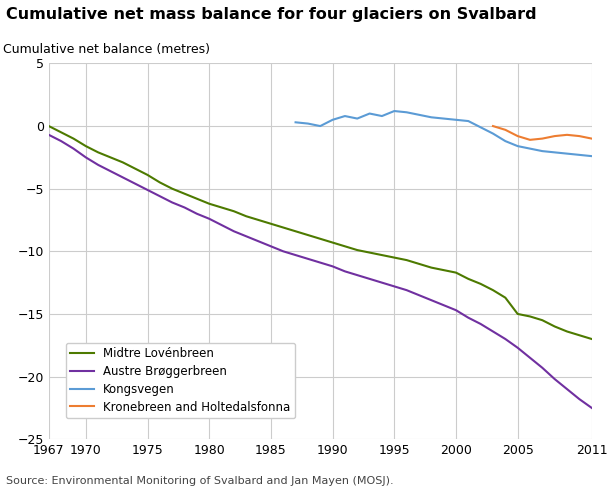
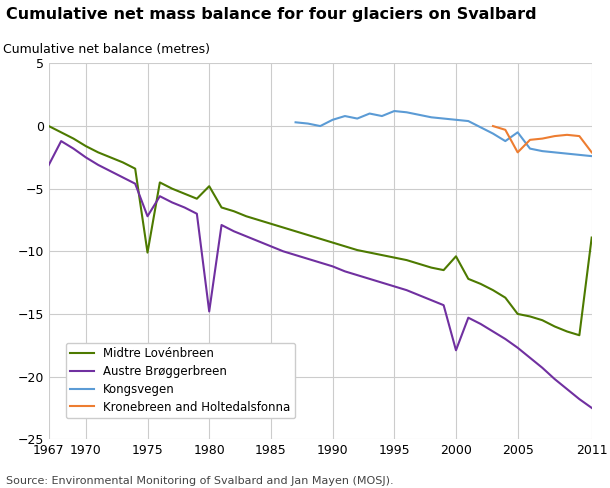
Austre Brøggerbreen/1967: -0.7 -> -3.1
Midtre Lovénbreen/1975: -3.9 -> -10.1
Austre Brøggerbreen/1975: -5.1 -> -7.2
Midtre Lovénbreen/1980: -6.2 -> -4.8
Austre Brøggerbreen/1980: -7.4 -> -14.8
Midtre Lovénbreen/2000: -11.7 -> -10.4
Austre Brøggerbreen/2000: -14.7 -> -17.9
Kongsvegen/2005: -1.6 -> -0.5
Kronebreen and Holtedalsfonna/2005: -0.8 -> -2.1
Kronebreen and Holtedalsfonna/2011: -1.0 -> -2.1
Midtre Lovénbreen/2011: -17.0 -> -8.9
